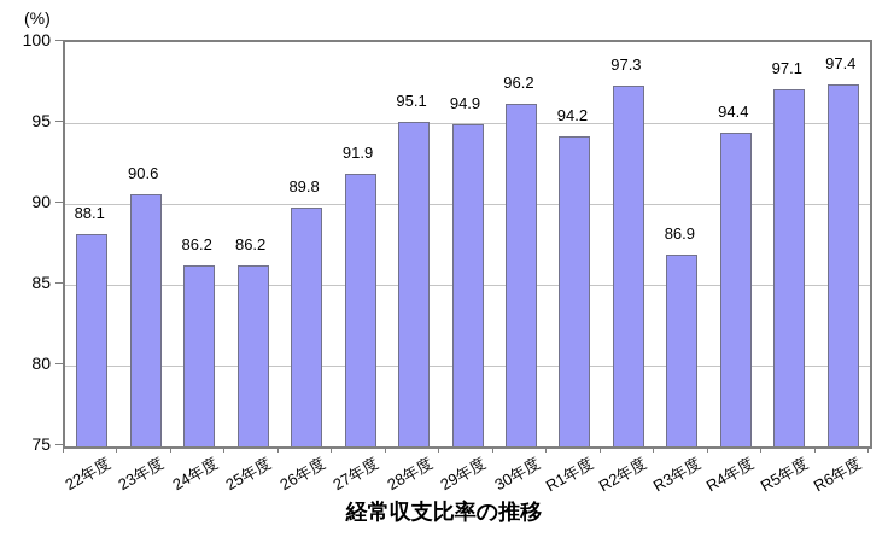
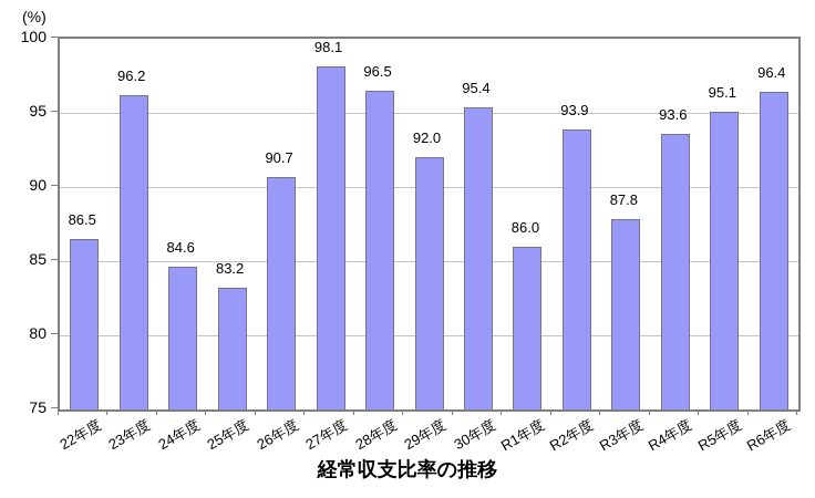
22年度: 88.1 -> 86.5
23年度: 90.6 -> 96.2
24年度: 86.2 -> 84.6
25年度: 86.2 -> 83.2
26年度: 89.8 -> 90.7
27年度: 91.9 -> 98.1
28年度: 95.1 -> 96.5
29年度: 94.9 -> 92.0
30年度: 96.2 -> 95.4
R1年度: 94.2 -> 86.0
R2年度: 97.3 -> 93.9
R3年度: 86.9 -> 87.8
R4年度: 94.4 -> 93.6
R5年度: 97.1 -> 95.1
R6年度: 97.4 -> 96.4
